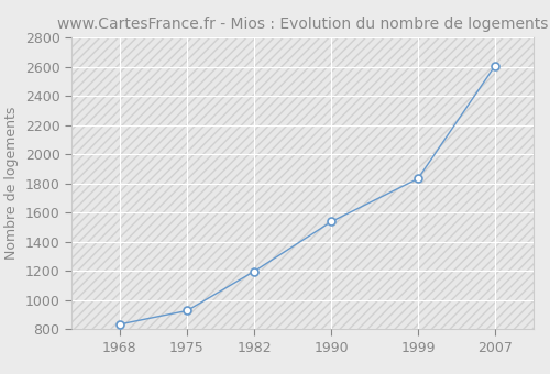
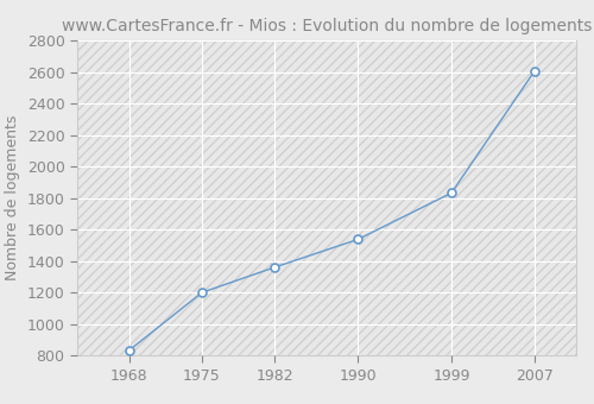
1975: 930 -> 1200
1982: 1200 -> 1360
